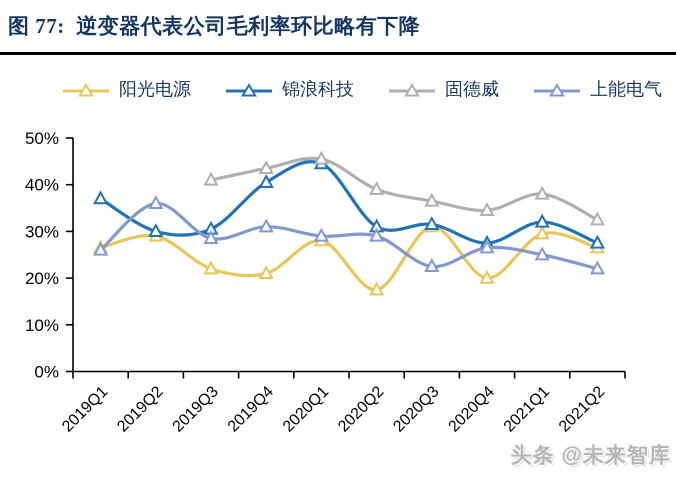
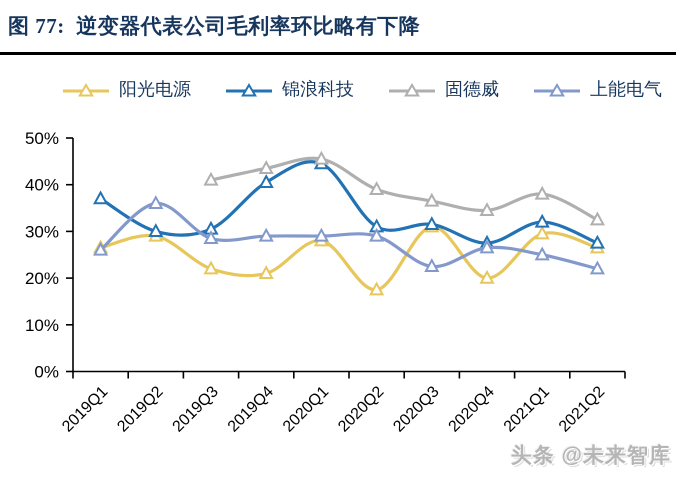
上能电气/2019Q4: 31% -> 29%
